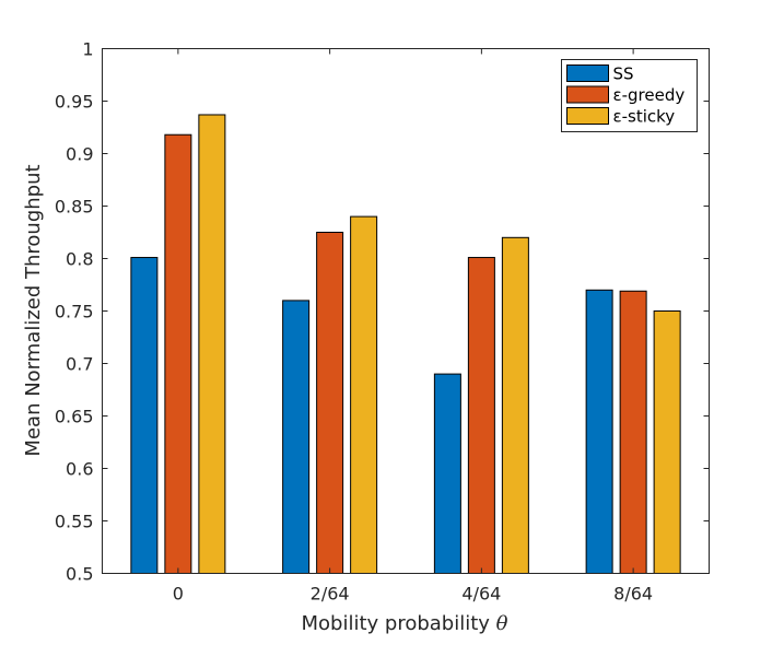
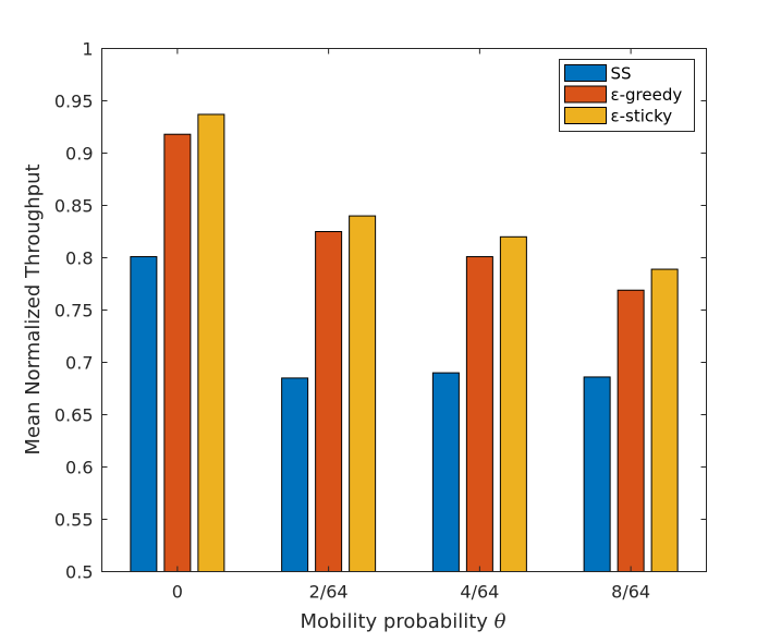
SS/2/64: 0.76 -> 0.69
SS/8/64: 0.77 -> 0.69
ε-sticky/8/64: 0.75 -> 0.79
